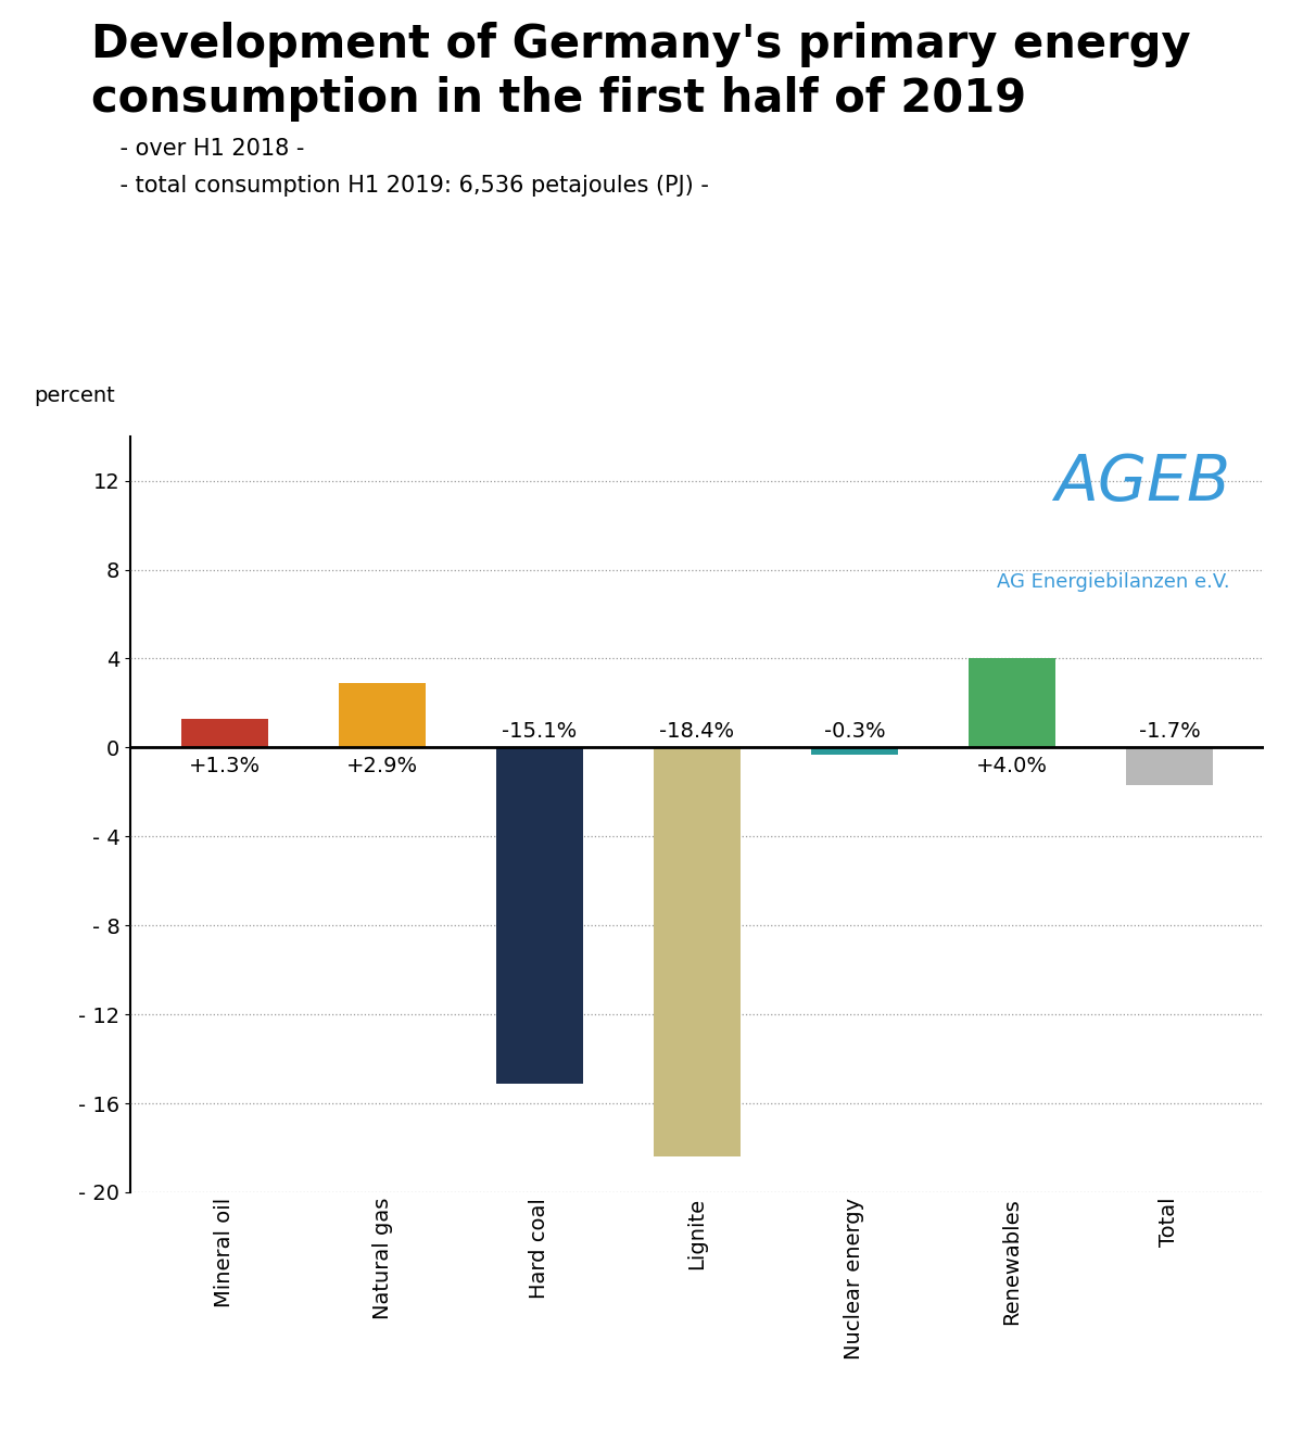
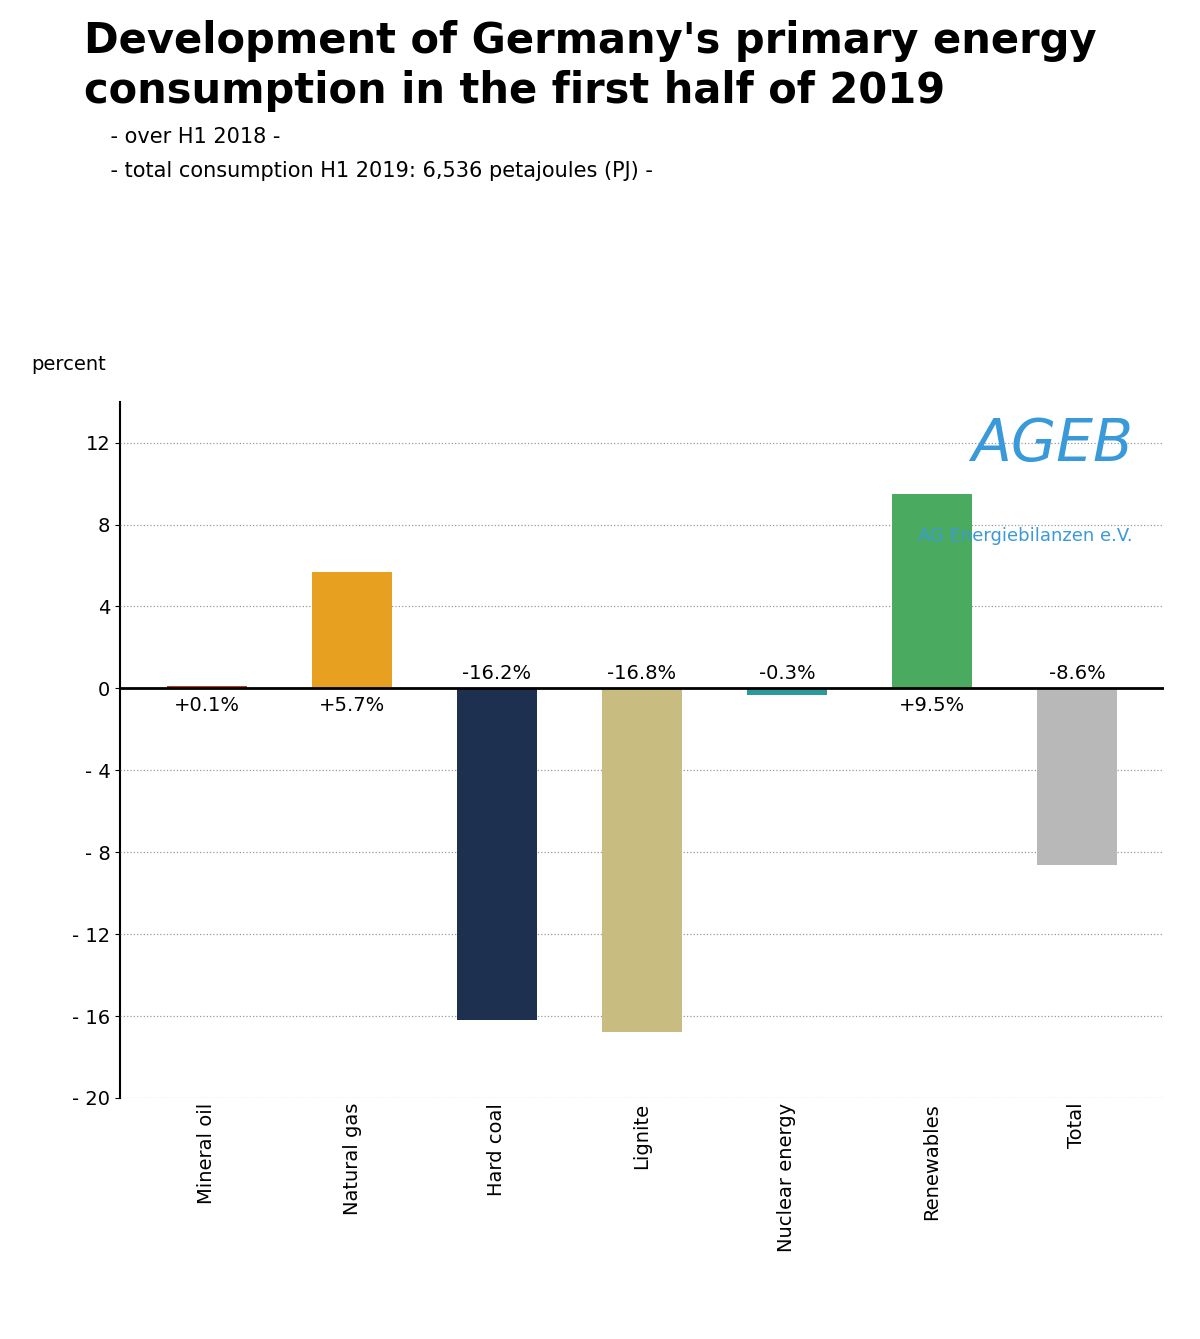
Mineral oil: +1.3% -> +0.1%
Natural gas: +2.9% -> +5.7%
Hard coal: -15.1% -> -16.2%
Lignite: -18.4% -> -16.8%
Renewables: +4.0% -> +9.5%
Total: -1.7% -> -8.6%
